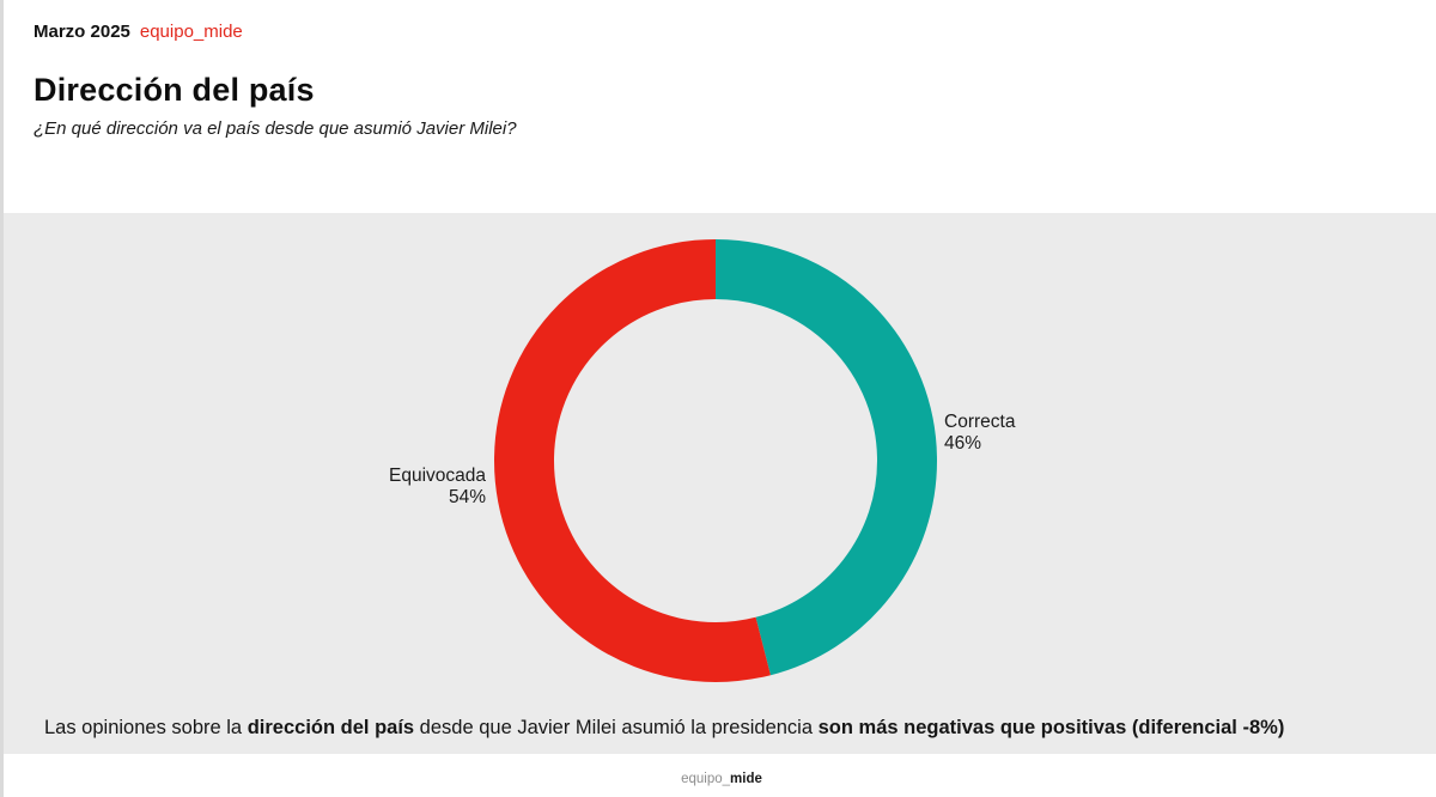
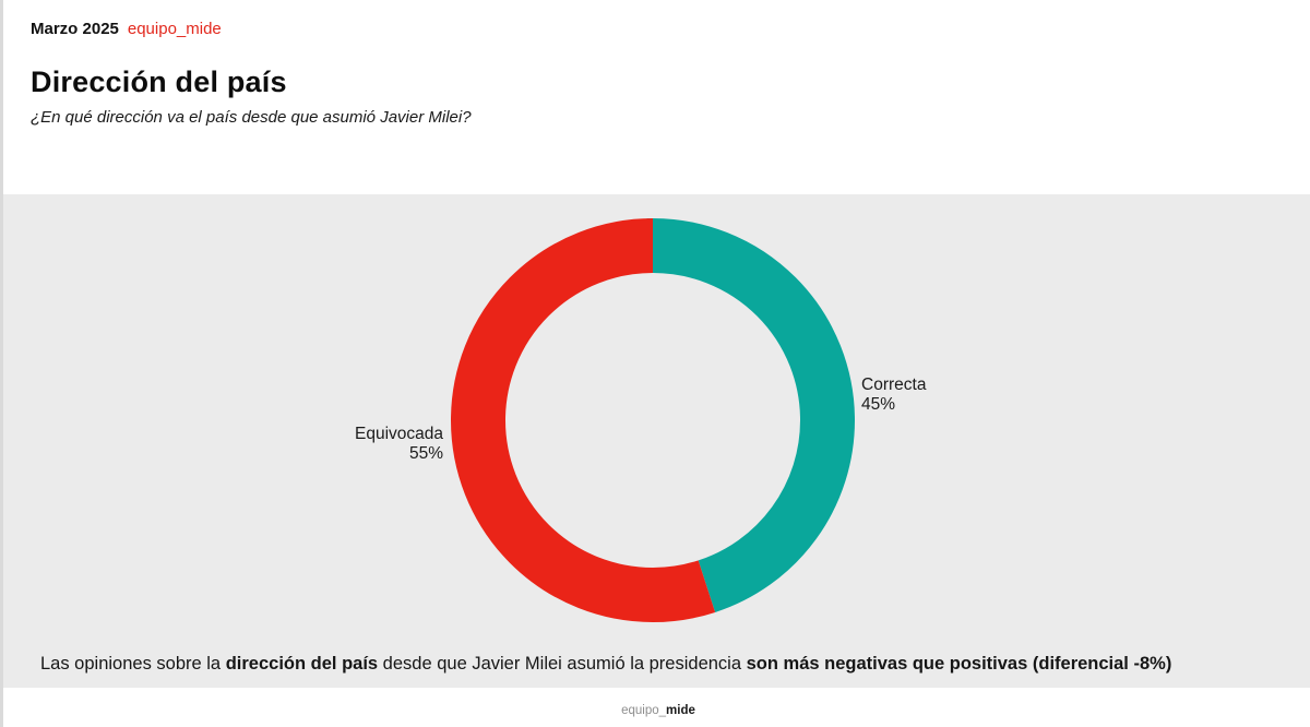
Correcta: 46% -> 45%
Equivocada: 54% -> 55%
